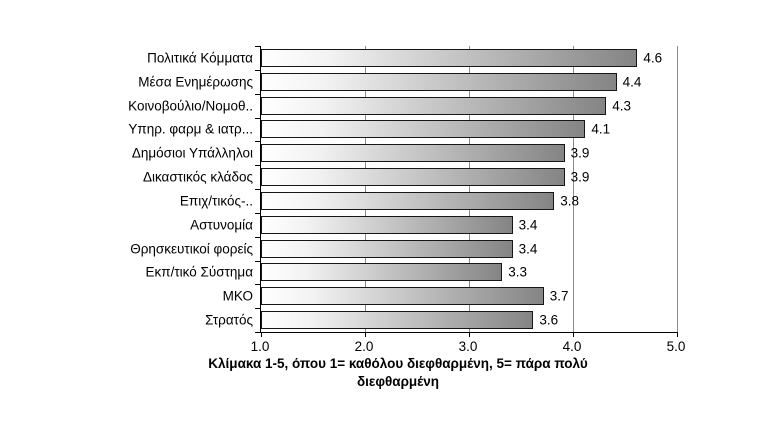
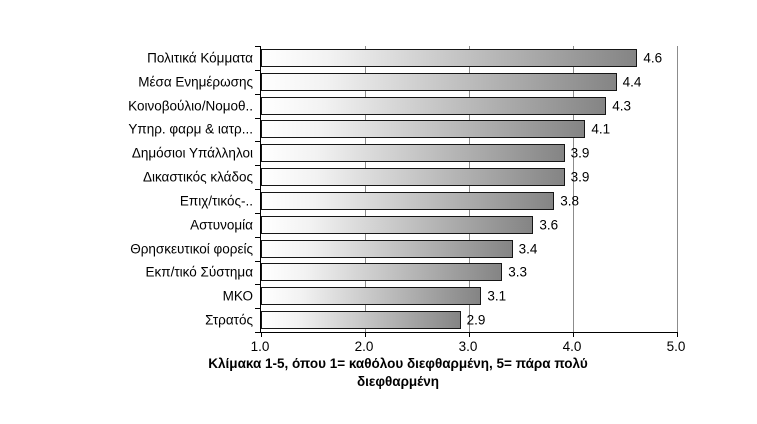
Αστυνομία: 3.4 -> 3.6
ΜΚΟ: 3.7 -> 3.1
Στρατός: 3.6 -> 2.9
